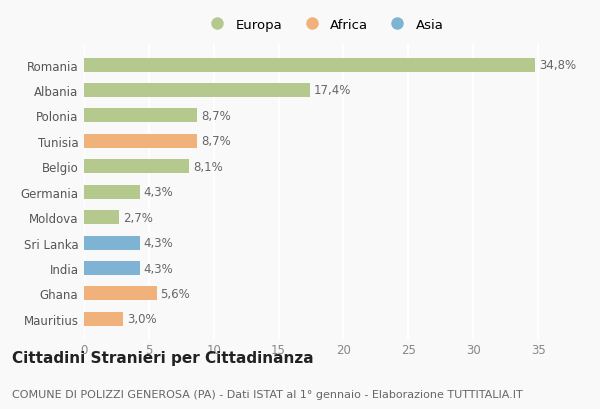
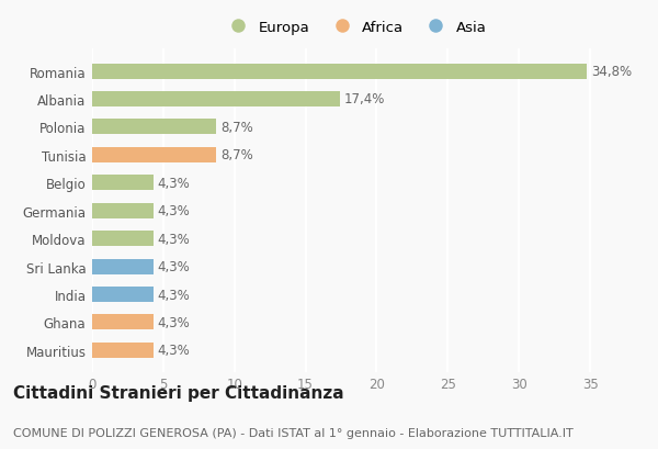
Belgio: 8,1% -> 4,3%
Moldova: 2,7% -> 4,3%
Ghana: 5,6% -> 4,3%
Mauritius: 3,0% -> 4,3%
